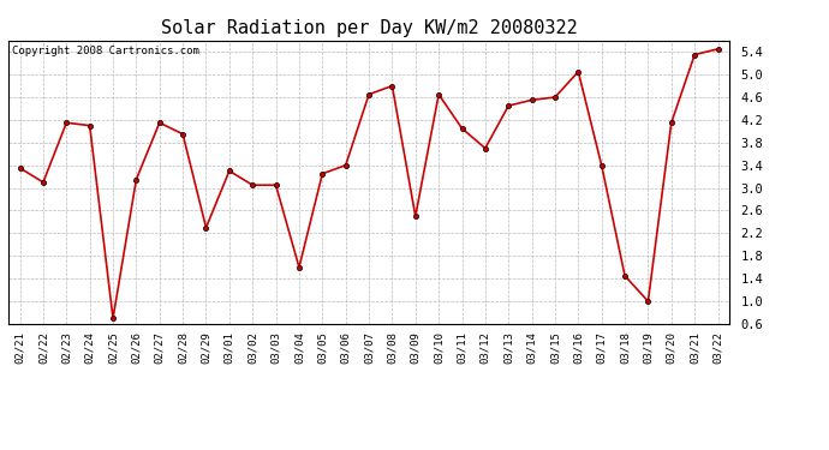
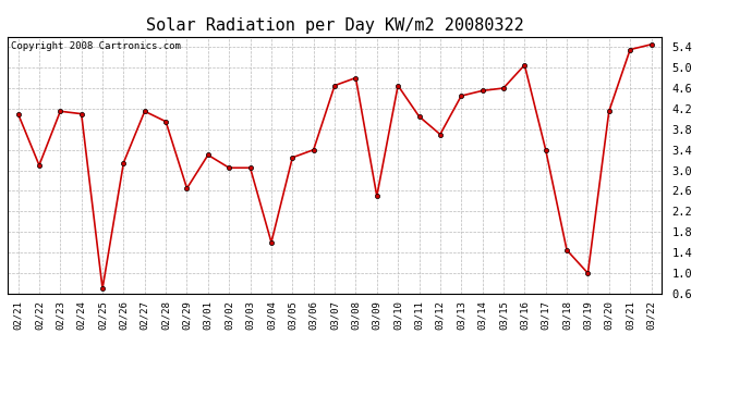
02/21: 3.35 -> 4.10
02/29: 2.30 -> 2.65
